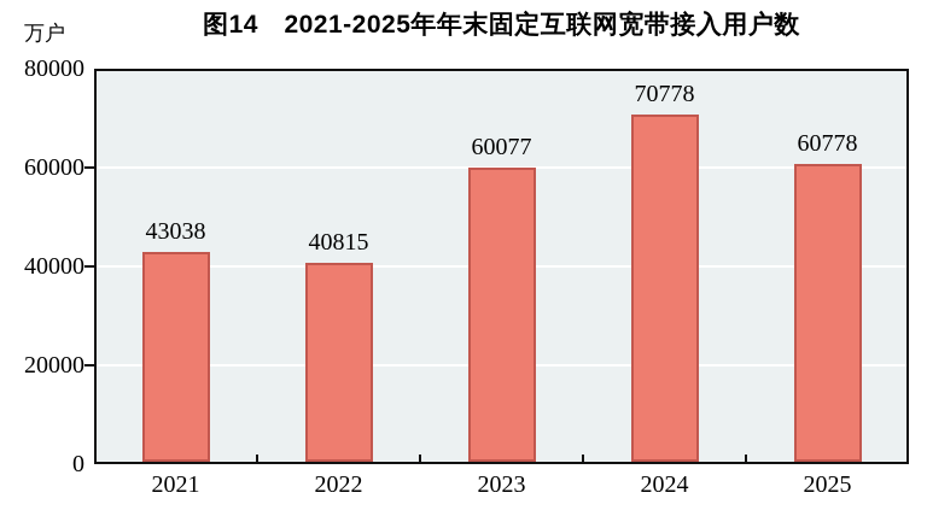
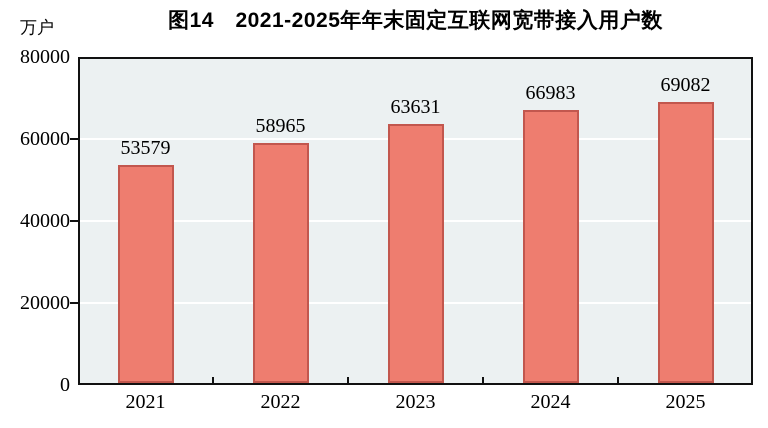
2021: 43038 -> 53579
2022: 40815 -> 58965
2023: 60077 -> 63631
2024: 70778 -> 66983
2025: 60778 -> 69082
